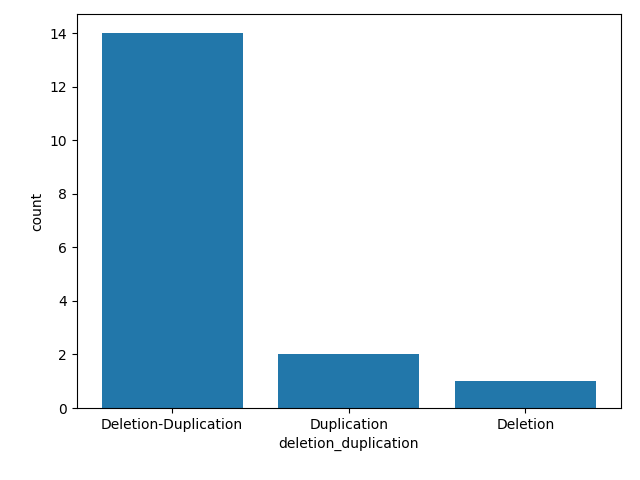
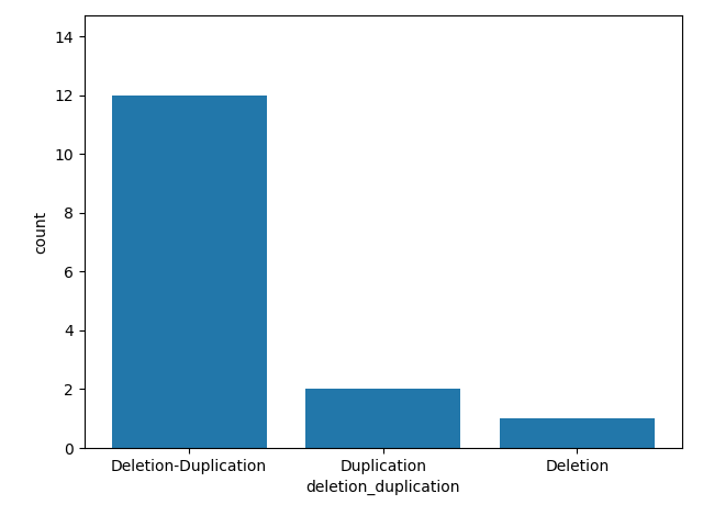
Deletion-Duplication: 14 -> 12
